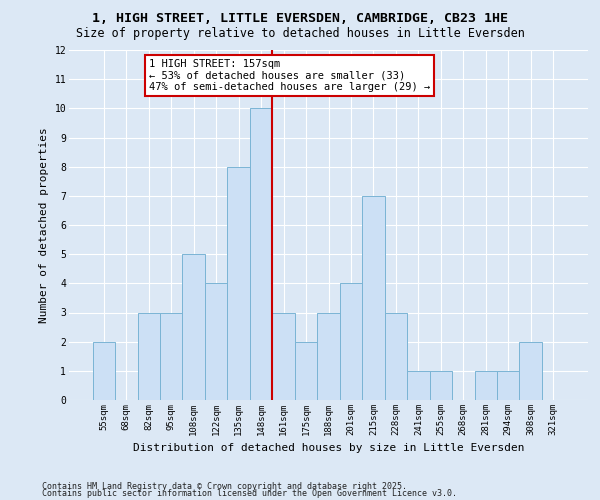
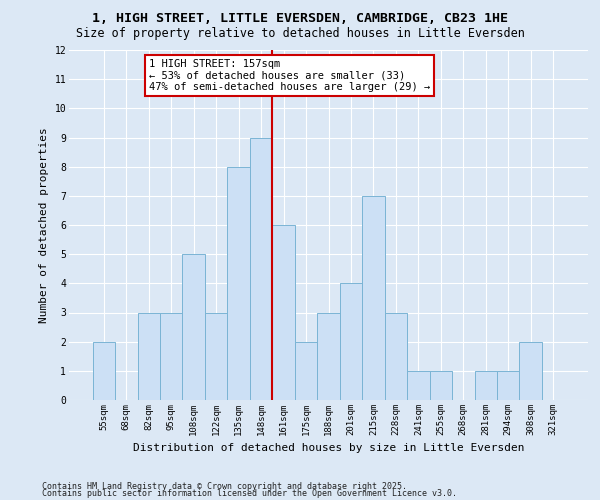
122sqm: 4 -> 3
148sqm: 10 -> 9
161sqm: 3 -> 6
